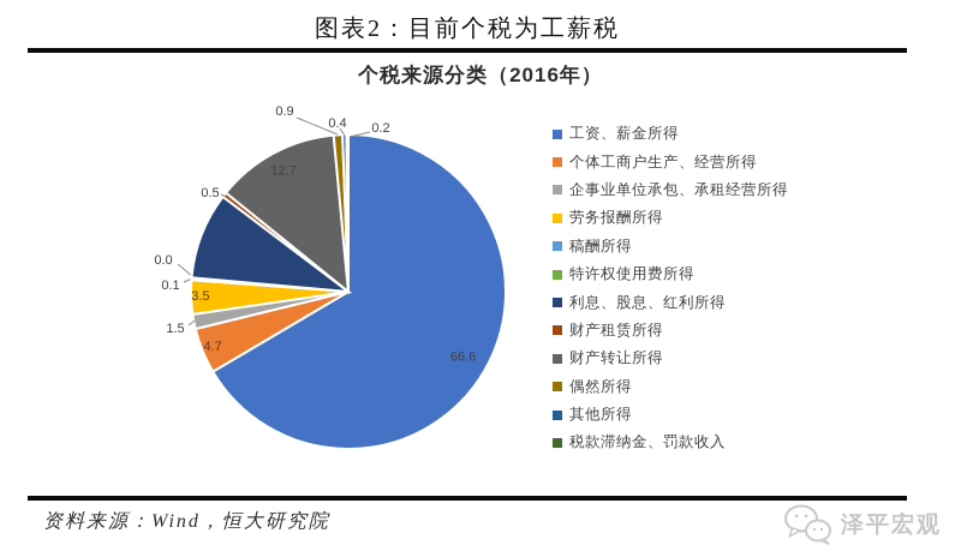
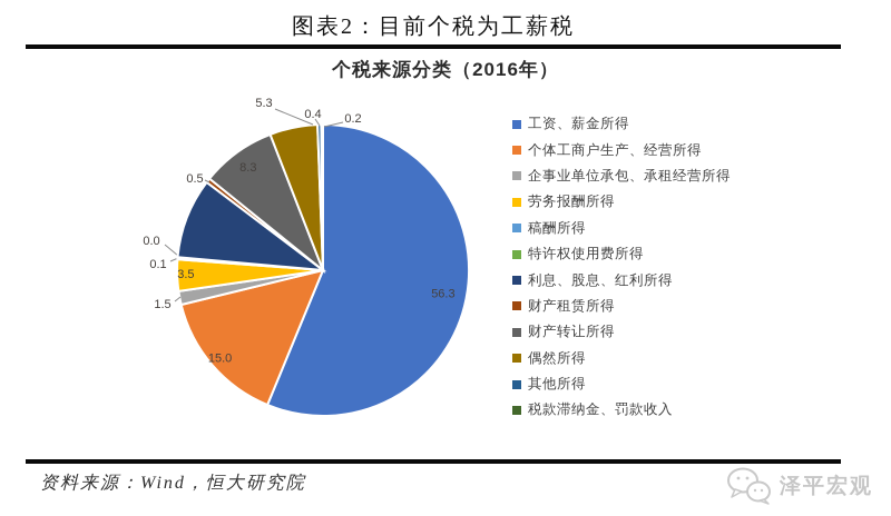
工资、薪金所得: 66.6 -> 56.3
个体工商户生产、经营所得: 4.7 -> 15.0
财产转让所得: 12.7 -> 8.3
偶然所得: 0.9 -> 5.3
